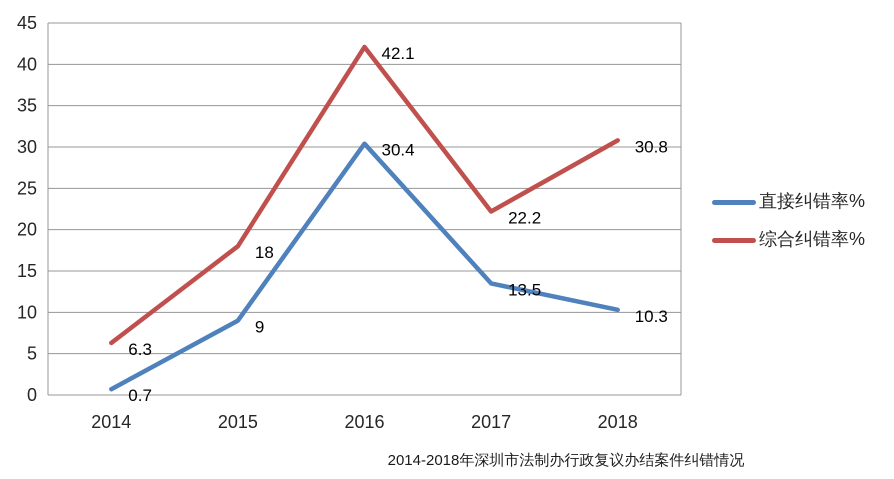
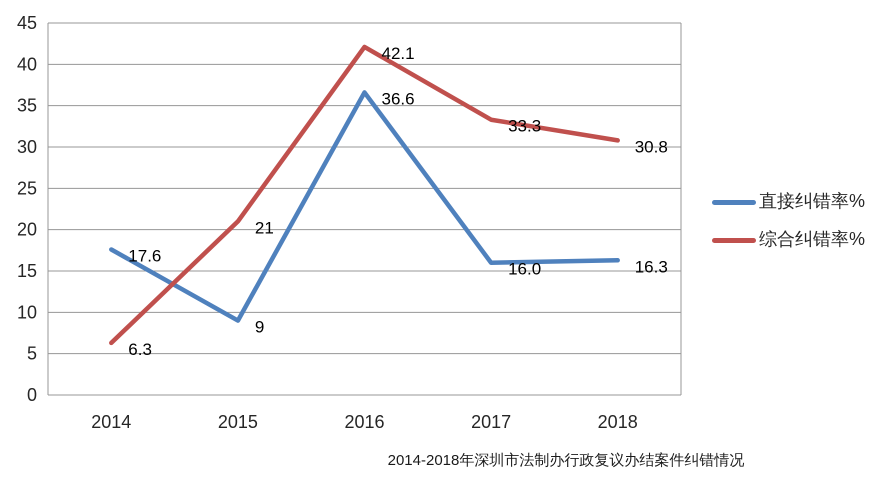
直接纠错率%/2014: 0.7 -> 17.6
综合纠错率%/2015: 18 -> 21
直接纠错率%/2016: 30.4 -> 36.6
直接纠错率%/2017: 13.5 -> 16.0
综合纠错率%/2017: 22.2 -> 33.3
直接纠错率%/2018: 10.3 -> 16.3
